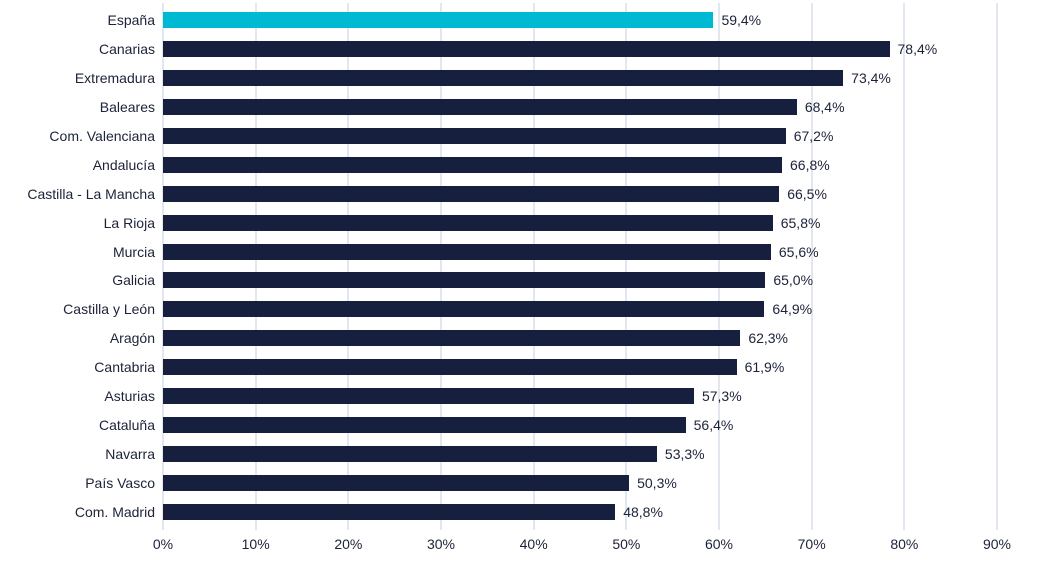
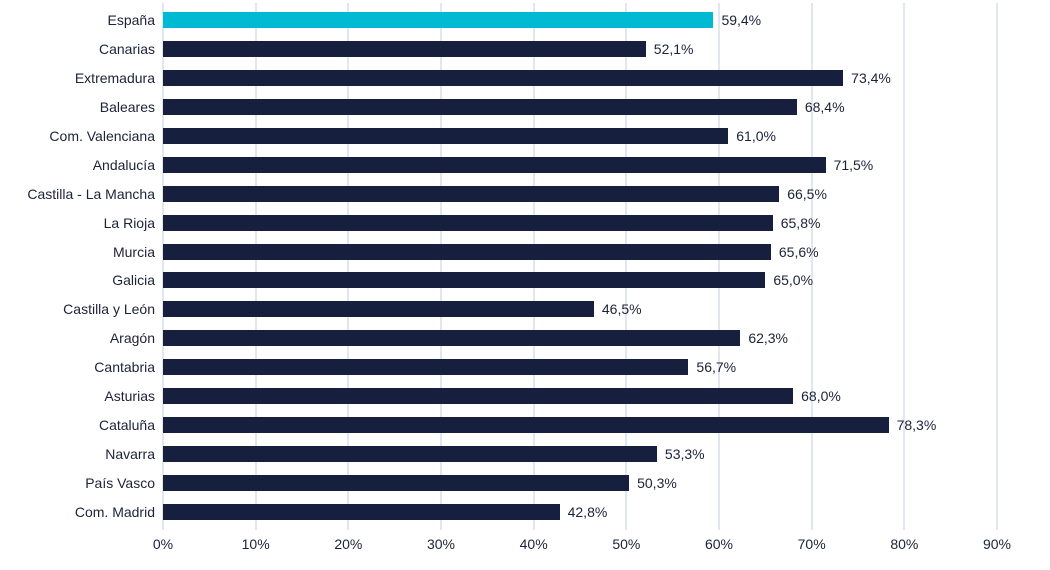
Canarias: 78,4% -> 52,1%
Com. Valenciana: 67,2% -> 61,0%
Andalucía: 66,8% -> 71,5%
Castilla y León: 64,9% -> 46,5%
Cantabria: 61,9% -> 56,7%
Asturias: 57,3% -> 68,0%
Cataluña: 56,4% -> 78,3%
Com. Madrid: 48,8% -> 42,8%
